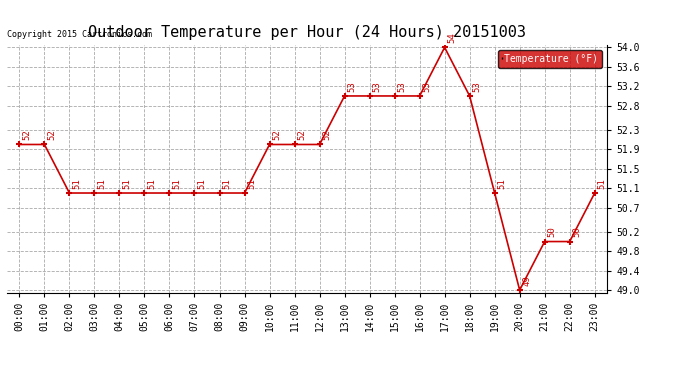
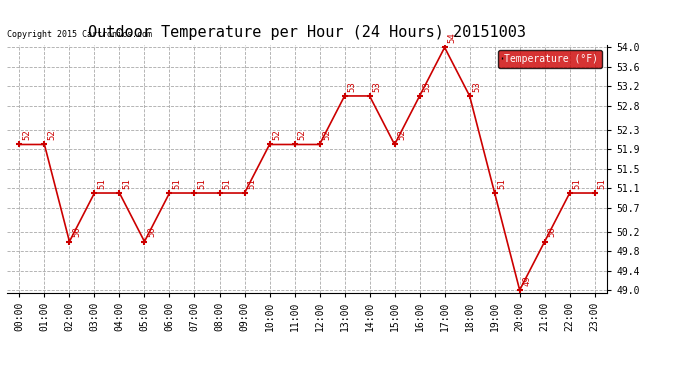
02:00: 51 -> 50
05:00: 51 -> 50
15:00: 53 -> 52
22:00: 50 -> 51
